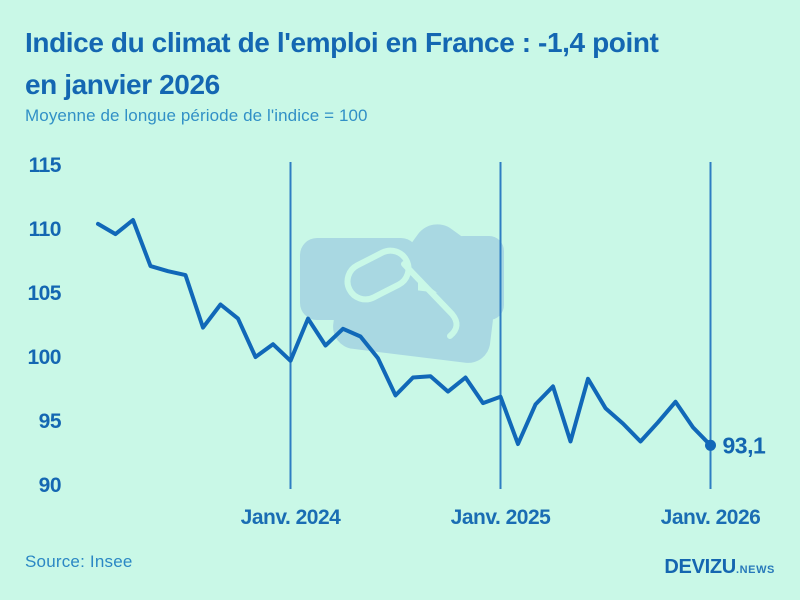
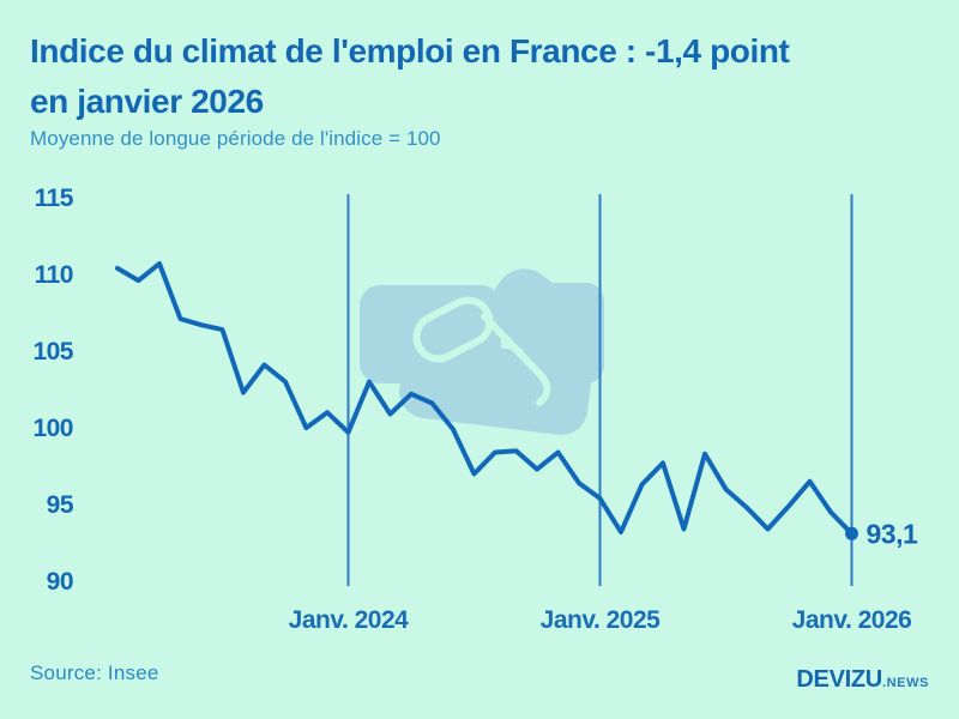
Janv. 2025: 96.9 -> 95.4
